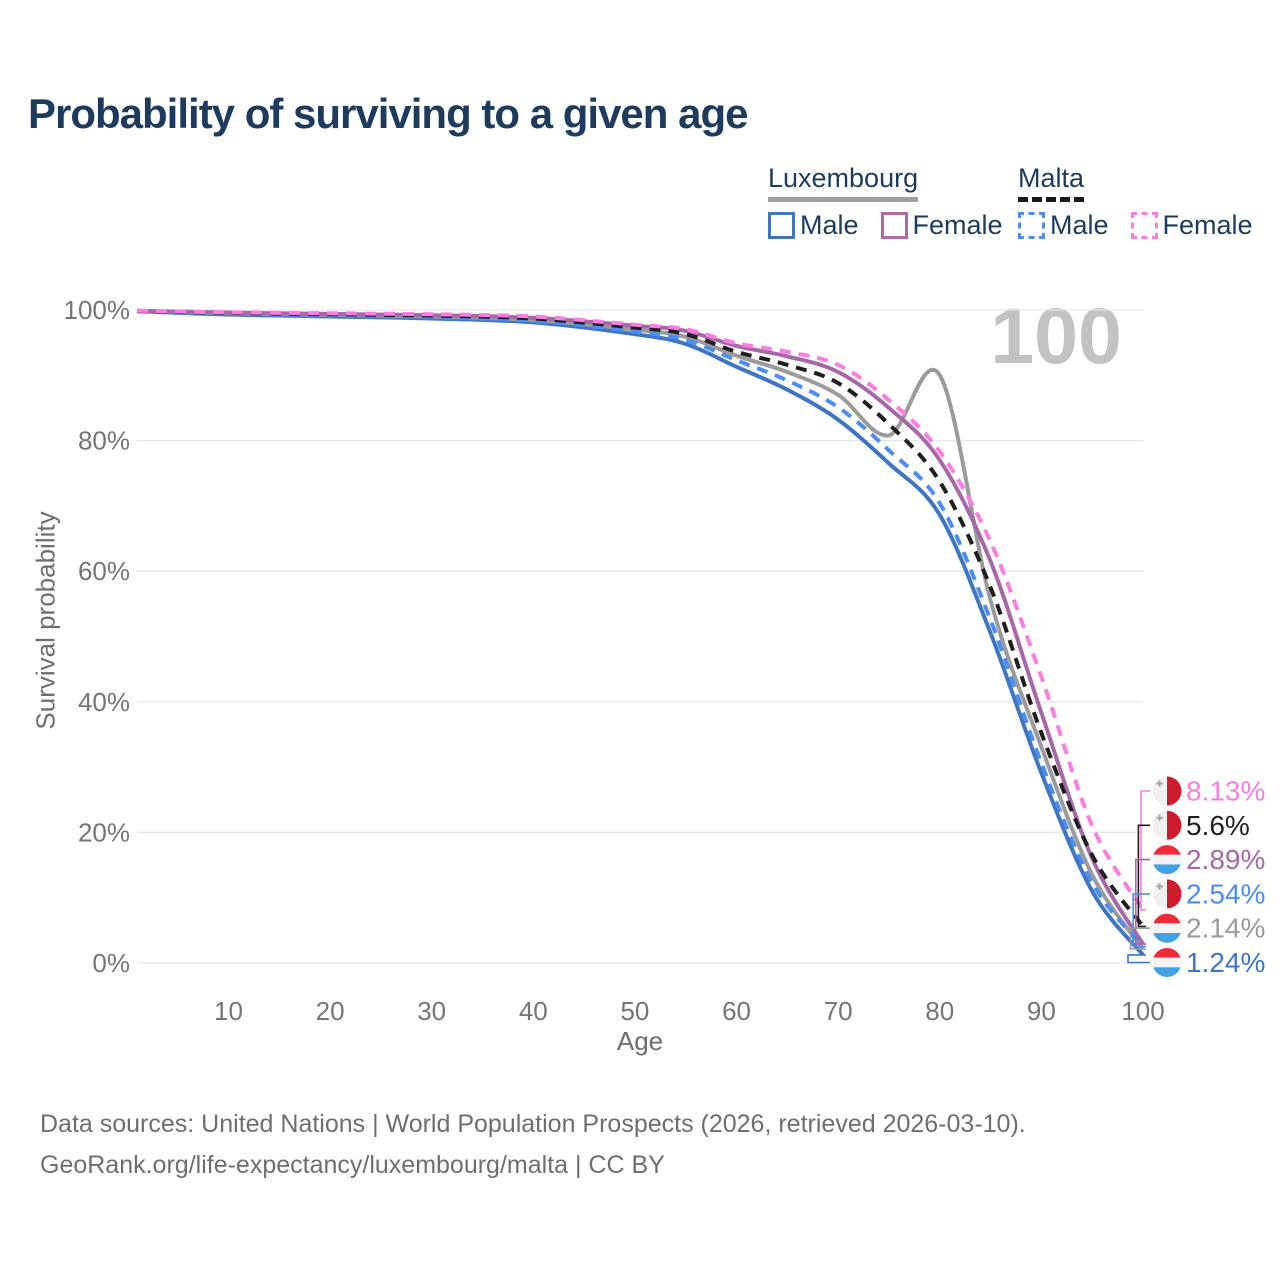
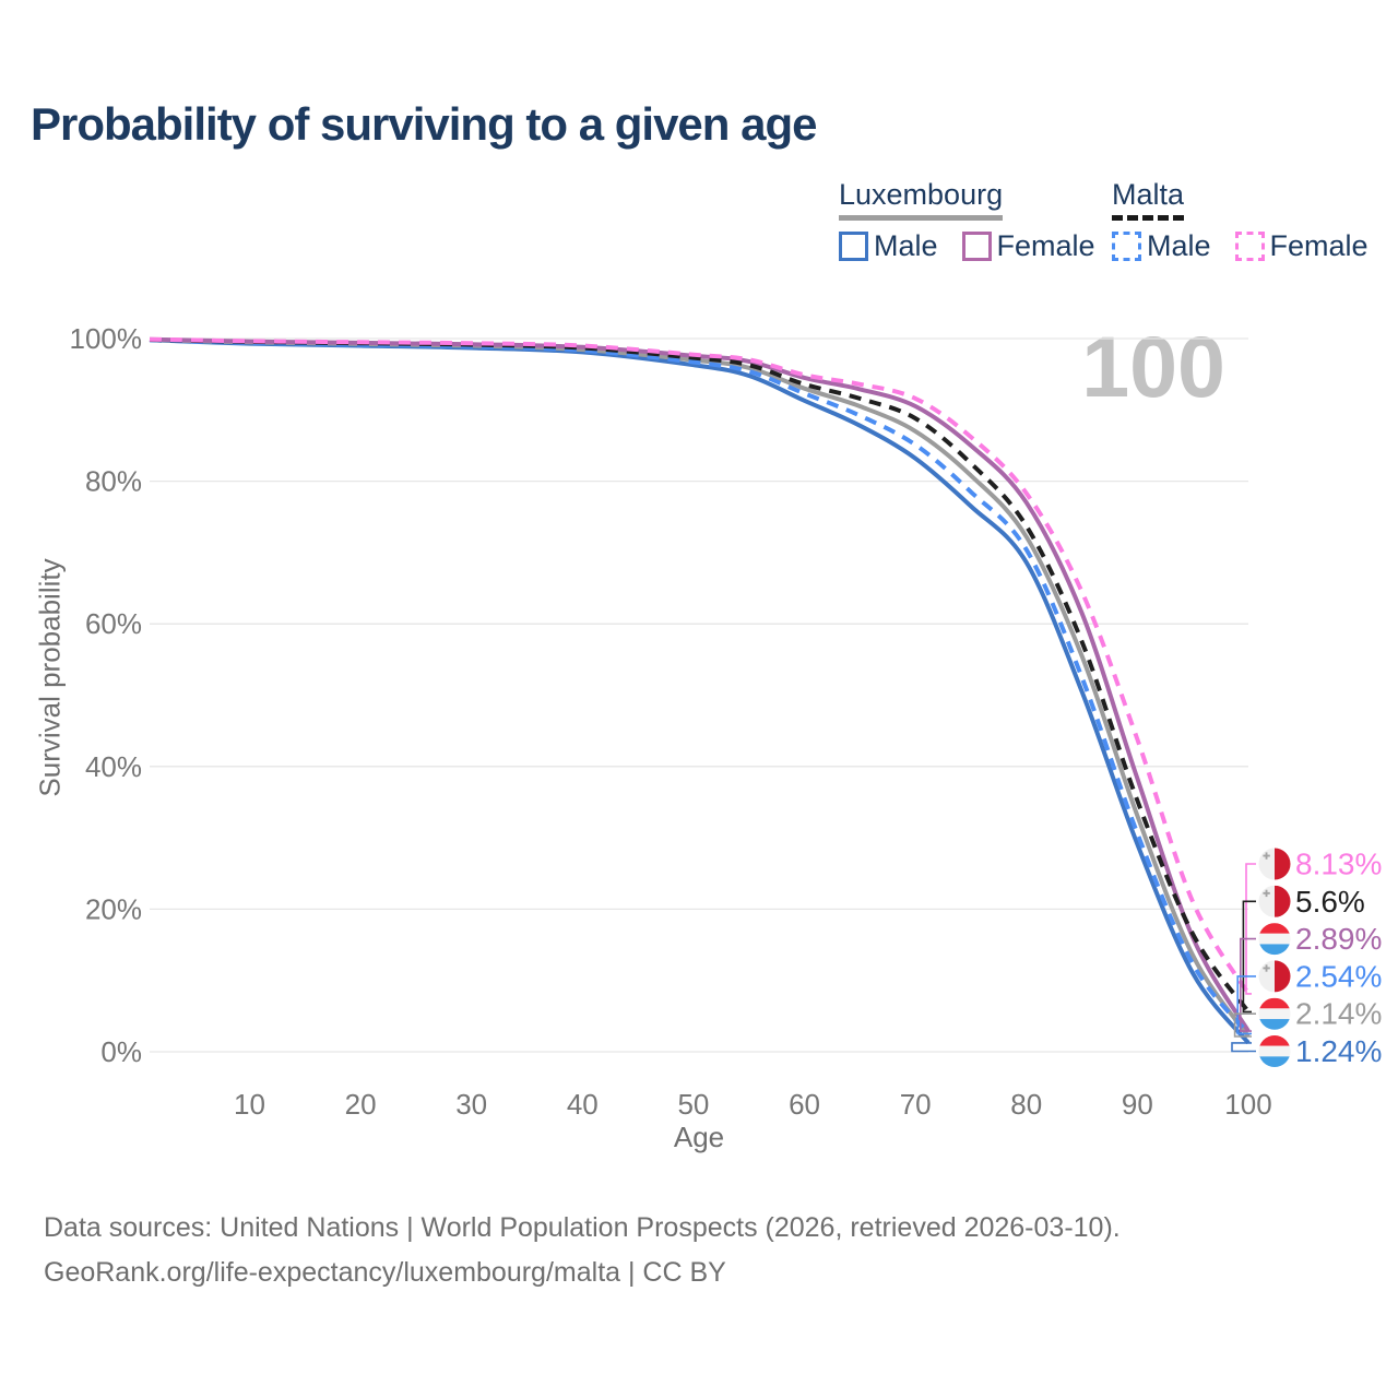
Luxembourg/80: 90% -> 72%
